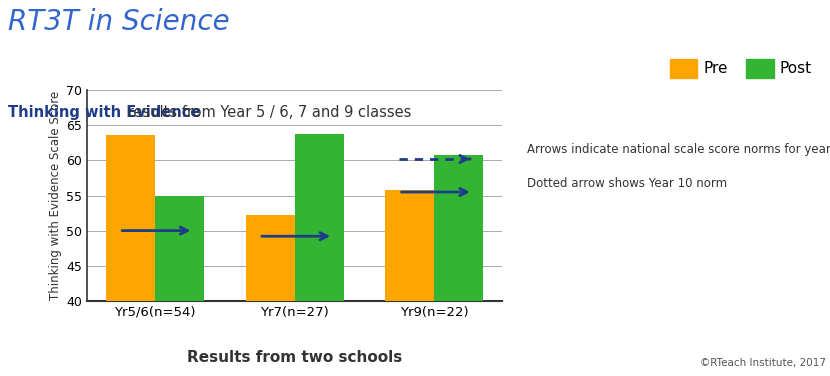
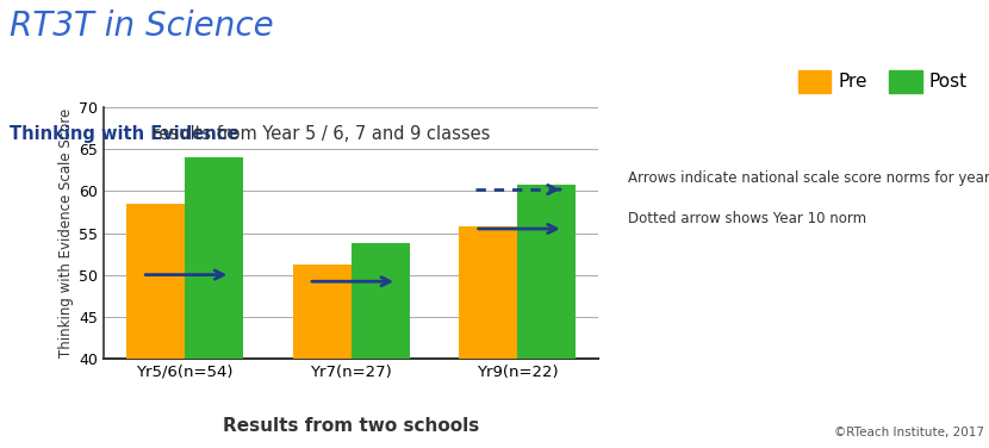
Pre/Yr5/6(n=54): 63.6 -> 58.5
Post/Yr5/6(n=54): 55.0 -> 64.0
Pre/Yr7(n=27): 52.2 -> 51.2
Post/Yr7(n=27): 63.8 -> 53.8
